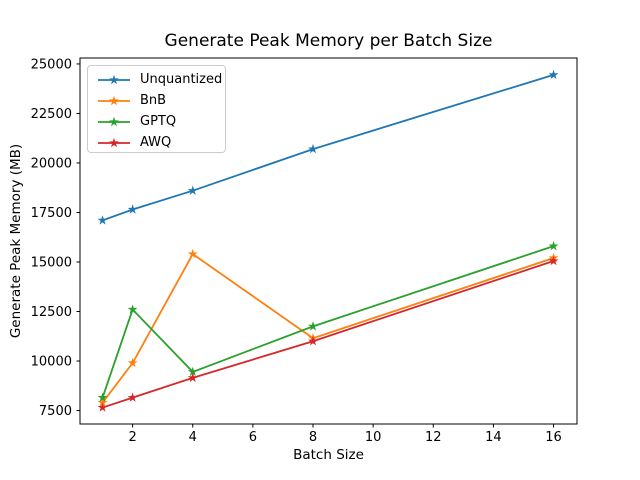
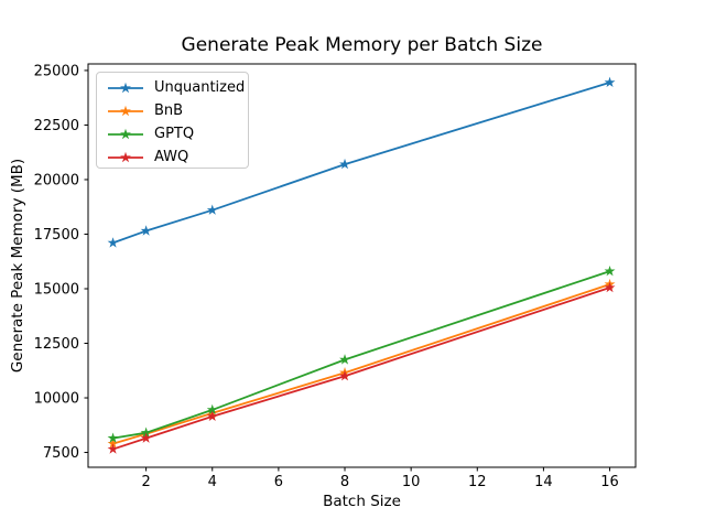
BnB/2: 9900 -> 8400
GPTQ/2: 12600 -> 8400
BnB/4: 15400 -> 9300
